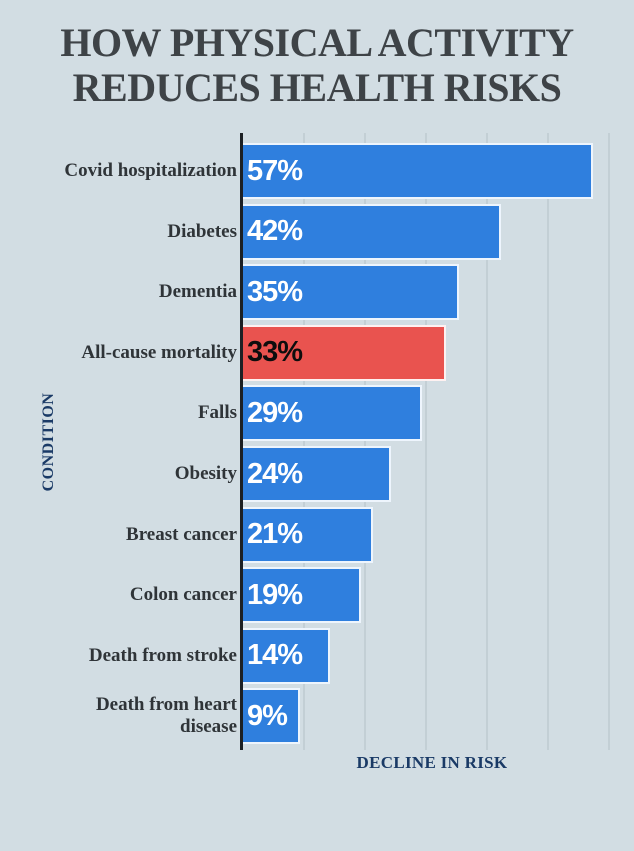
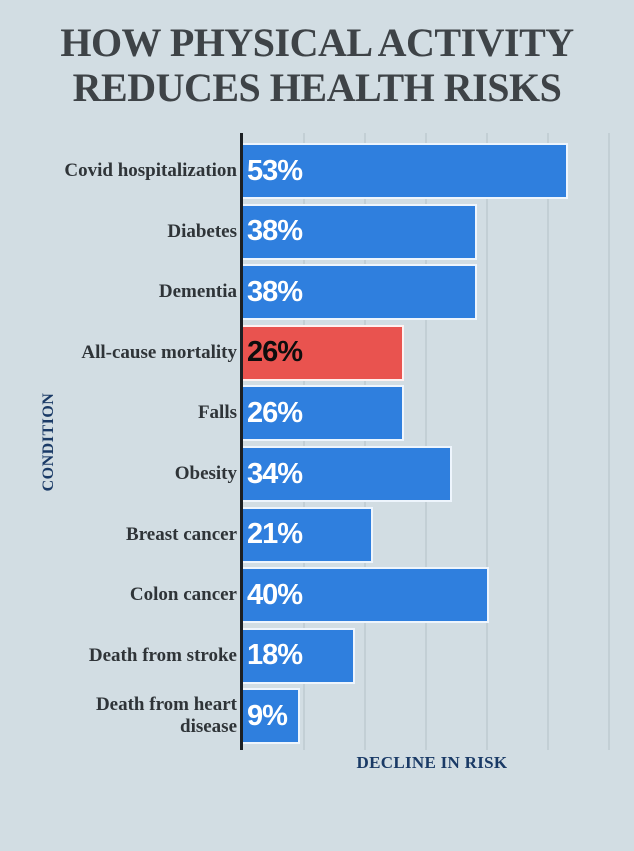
Covid hospitalization: 57% -> 53%
Diabetes: 42% -> 38%
Dementia: 35% -> 38%
All-cause mortality: 33% -> 26%
Falls: 29% -> 26%
Obesity: 24% -> 34%
Colon cancer: 19% -> 40%
Death from stroke: 14% -> 18%
